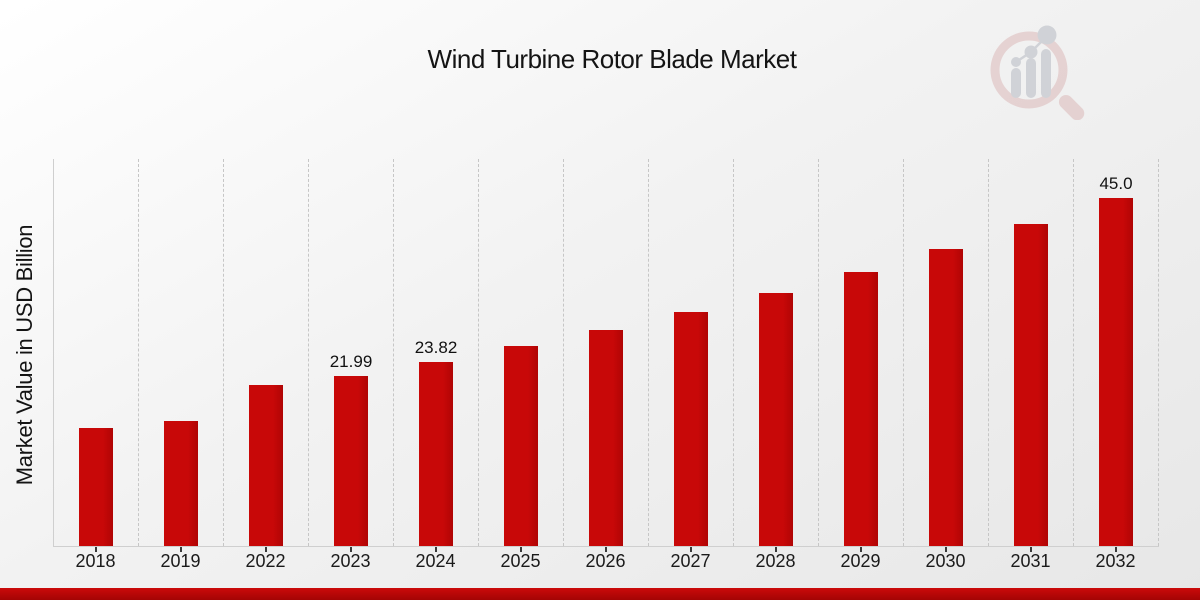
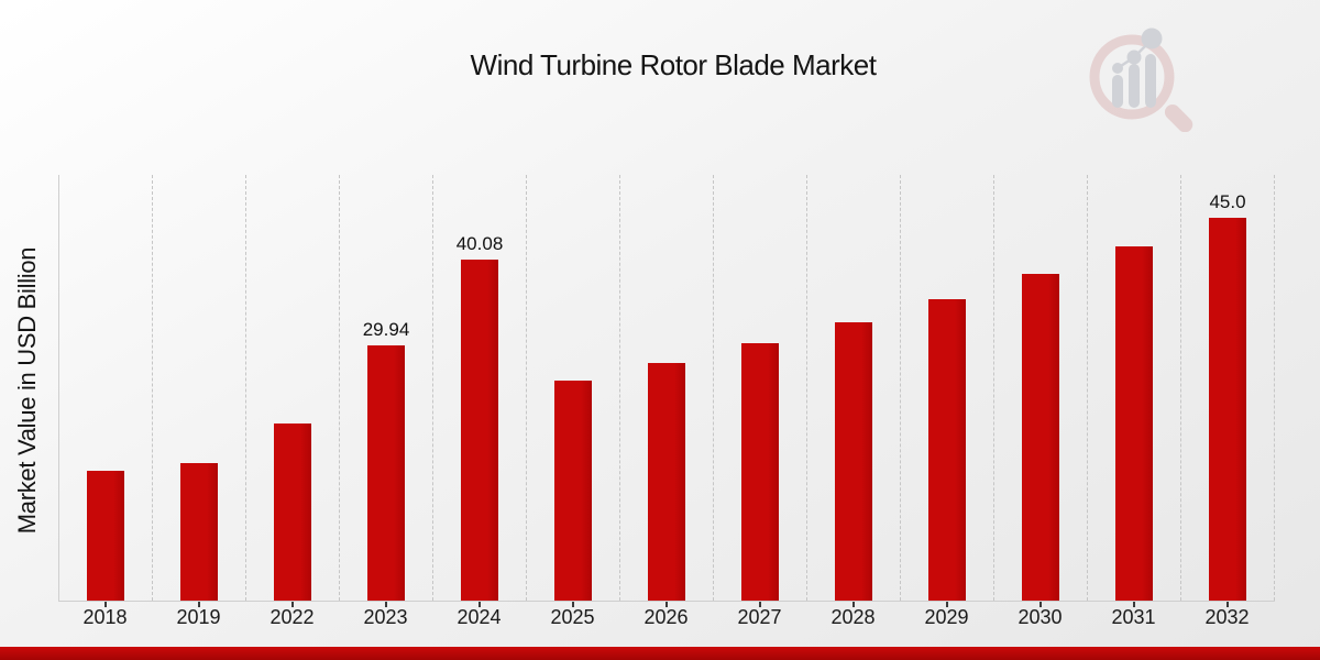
2023: 21.99 -> 29.94
2024: 23.82 -> 40.08
